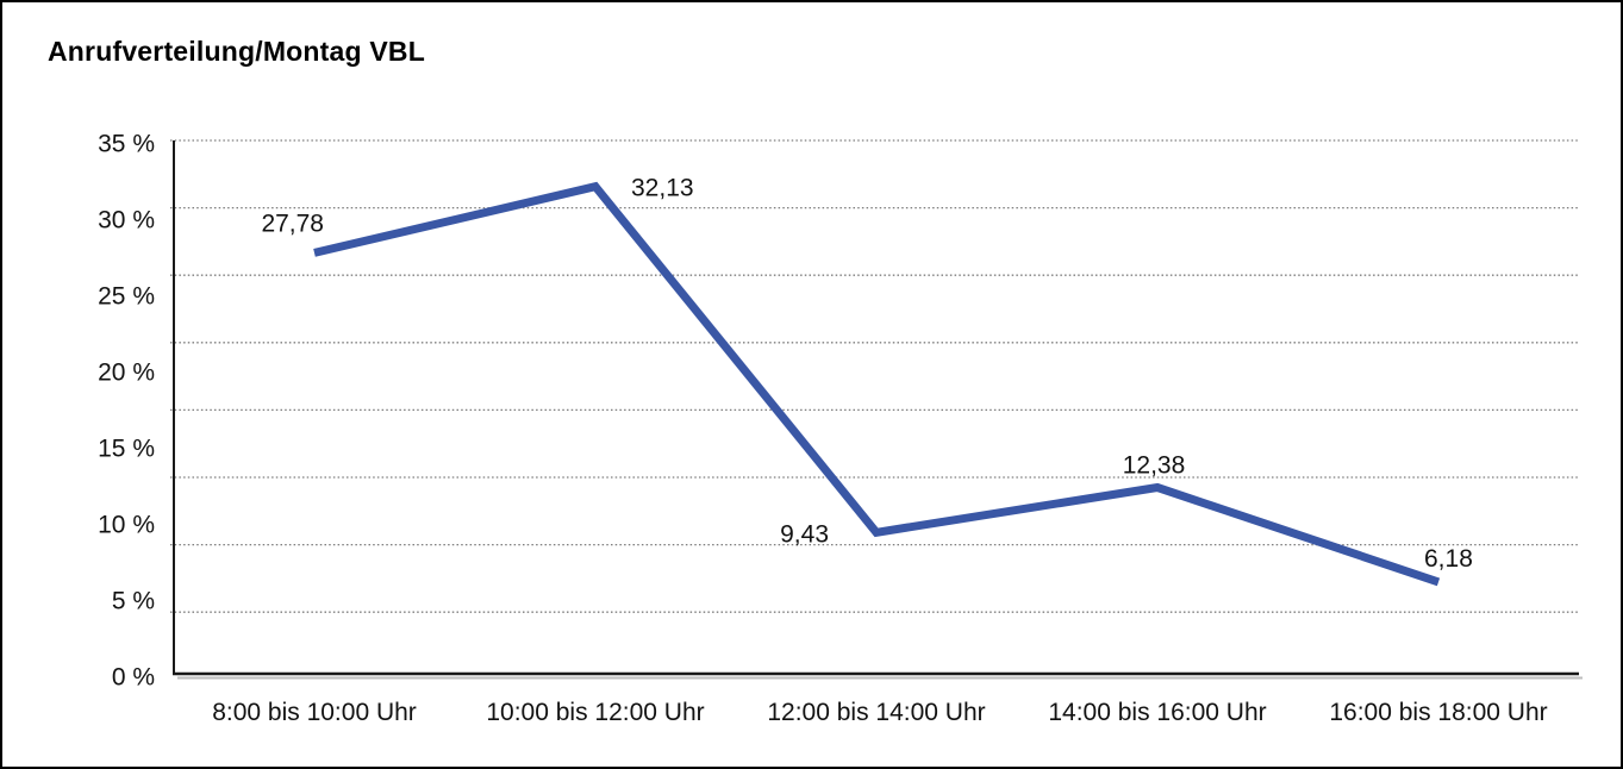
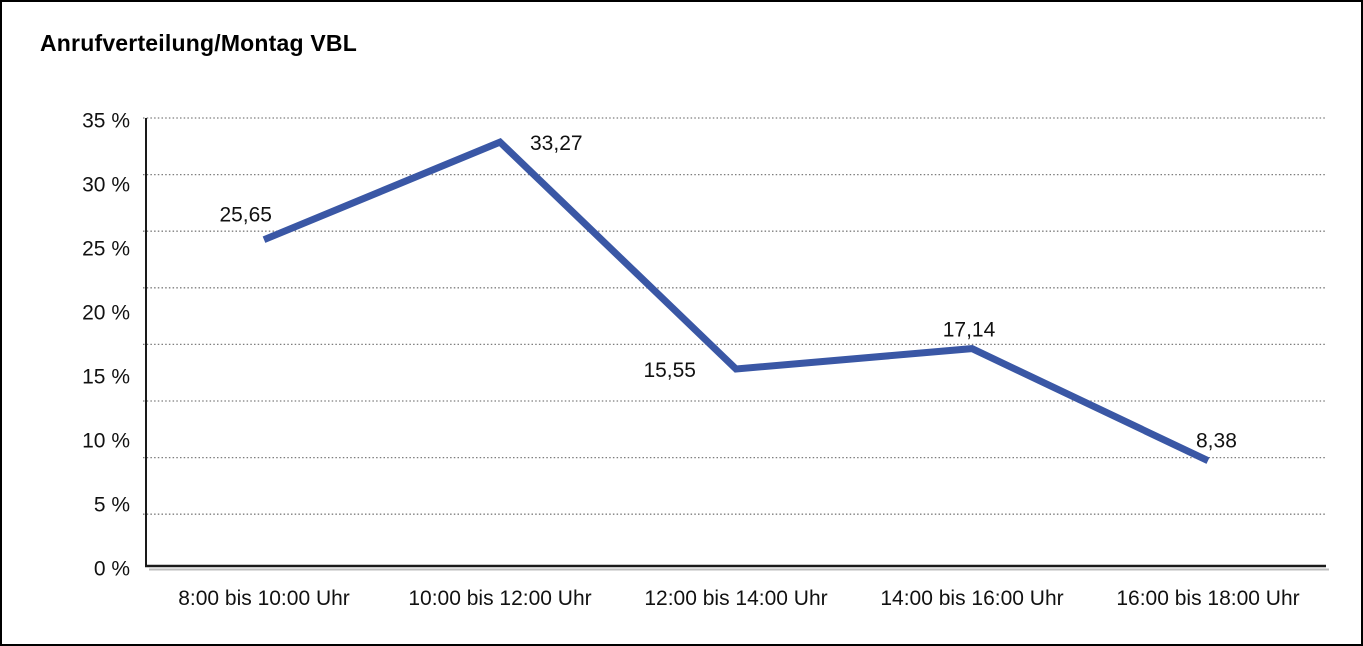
8:00 bis 10:00 Uhr: 27,78 -> 25,65
10:00 bis 12:00 Uhr: 32,13 -> 33,27
12:00 bis 14:00 Uhr: 9,43 -> 15,55
14:00 bis 16:00 Uhr: 12,38 -> 17,14
16:00 bis 18:00 Uhr: 6,18 -> 8,38
